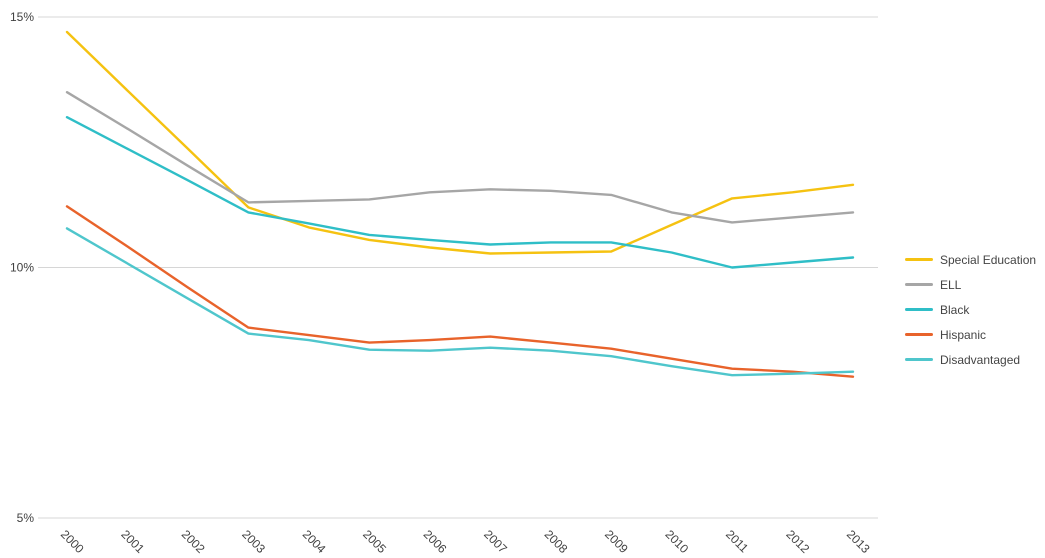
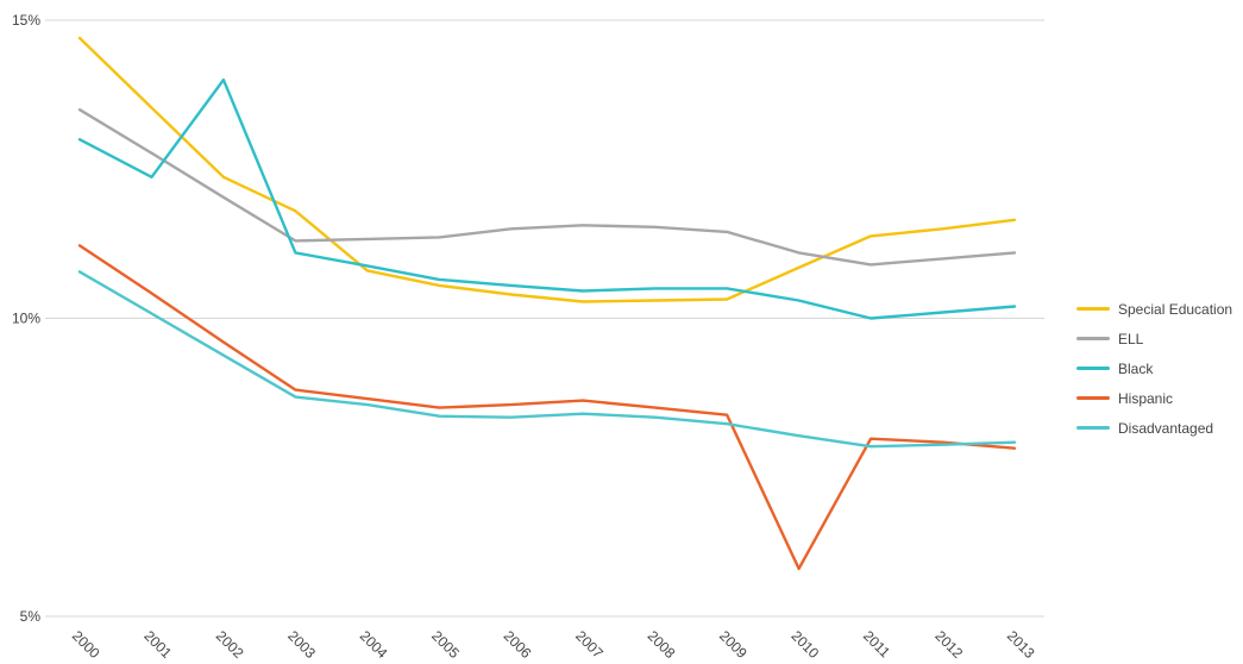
Black/2002: 11.7% -> 14.0%
Special Education/2003: 11.2% -> 11.8%
Hispanic/2010: 8.2% -> 5.8%
